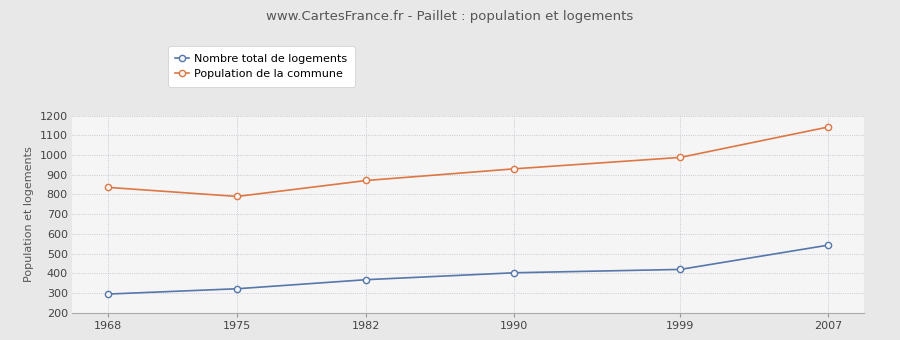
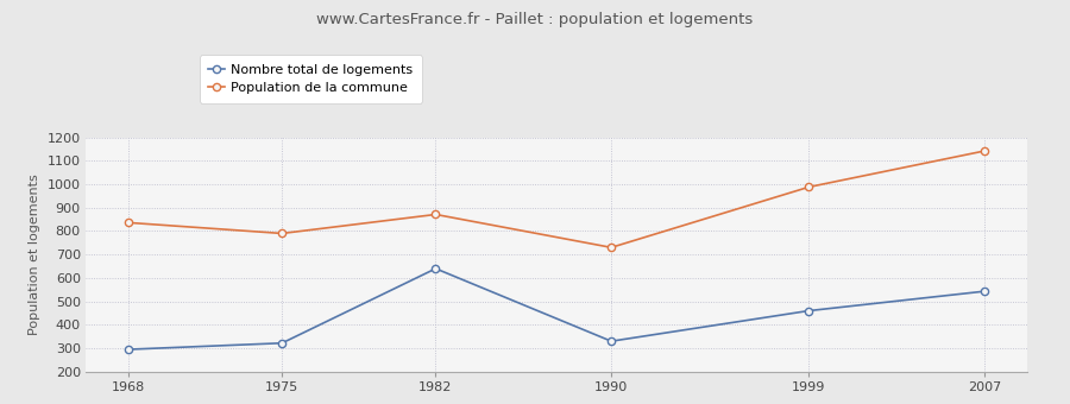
Nombre total de logements/1982: 370 -> 640
Nombre total de logements/1990: 400 -> 330
Population de la commune/1990: 930 -> 730
Nombre total de logements/1999: 420 -> 460
